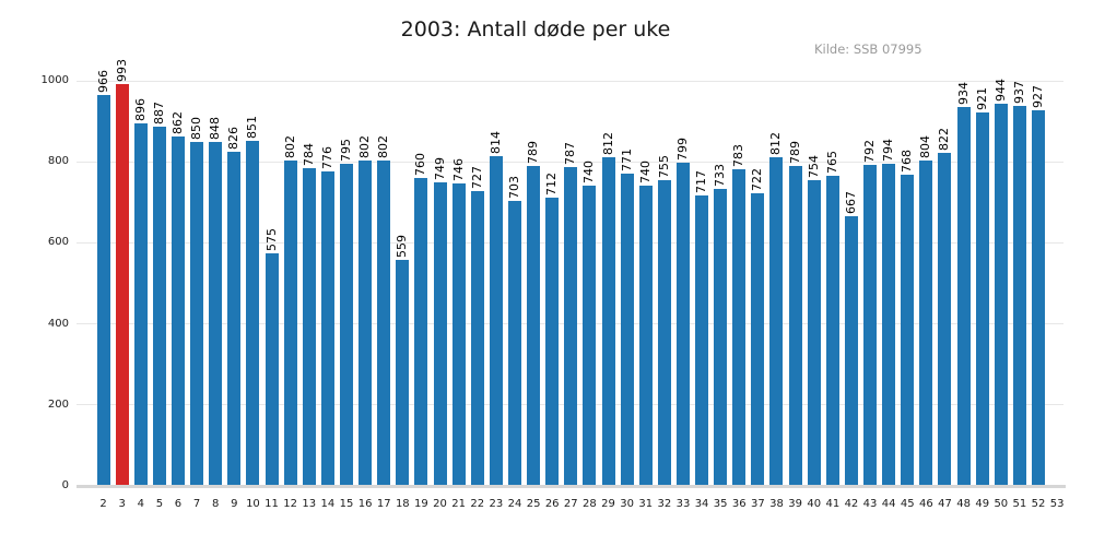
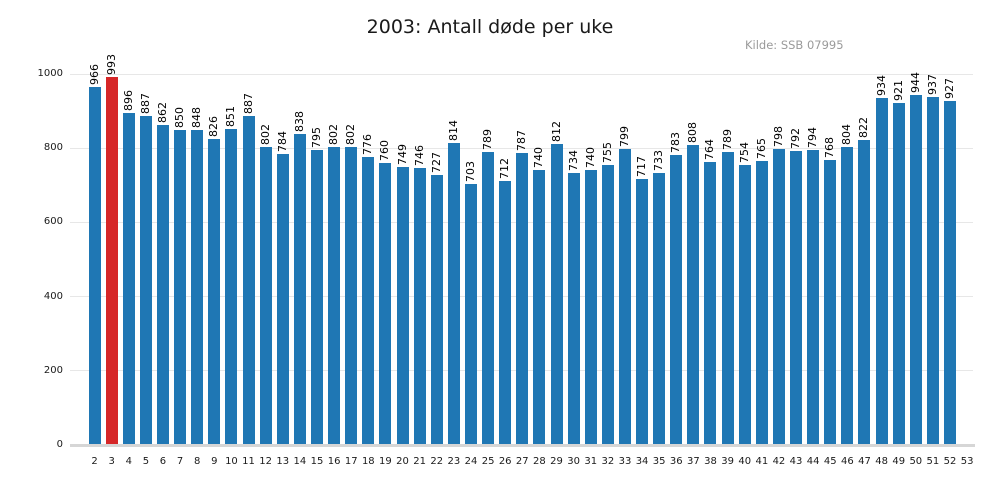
11: 575 -> 887
14: 776 -> 838
18: 559 -> 776
30: 771 -> 734
37: 722 -> 808
38: 812 -> 764
42: 667 -> 798
